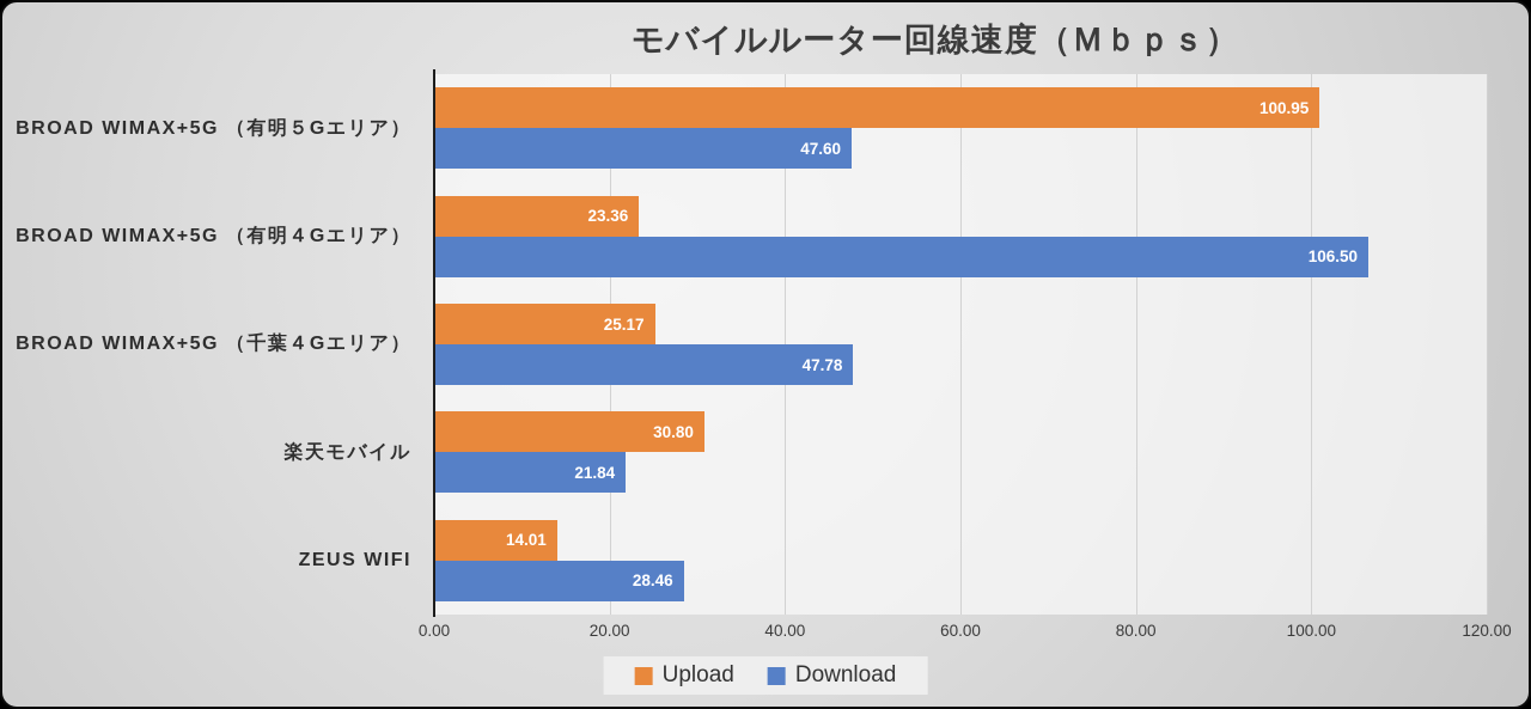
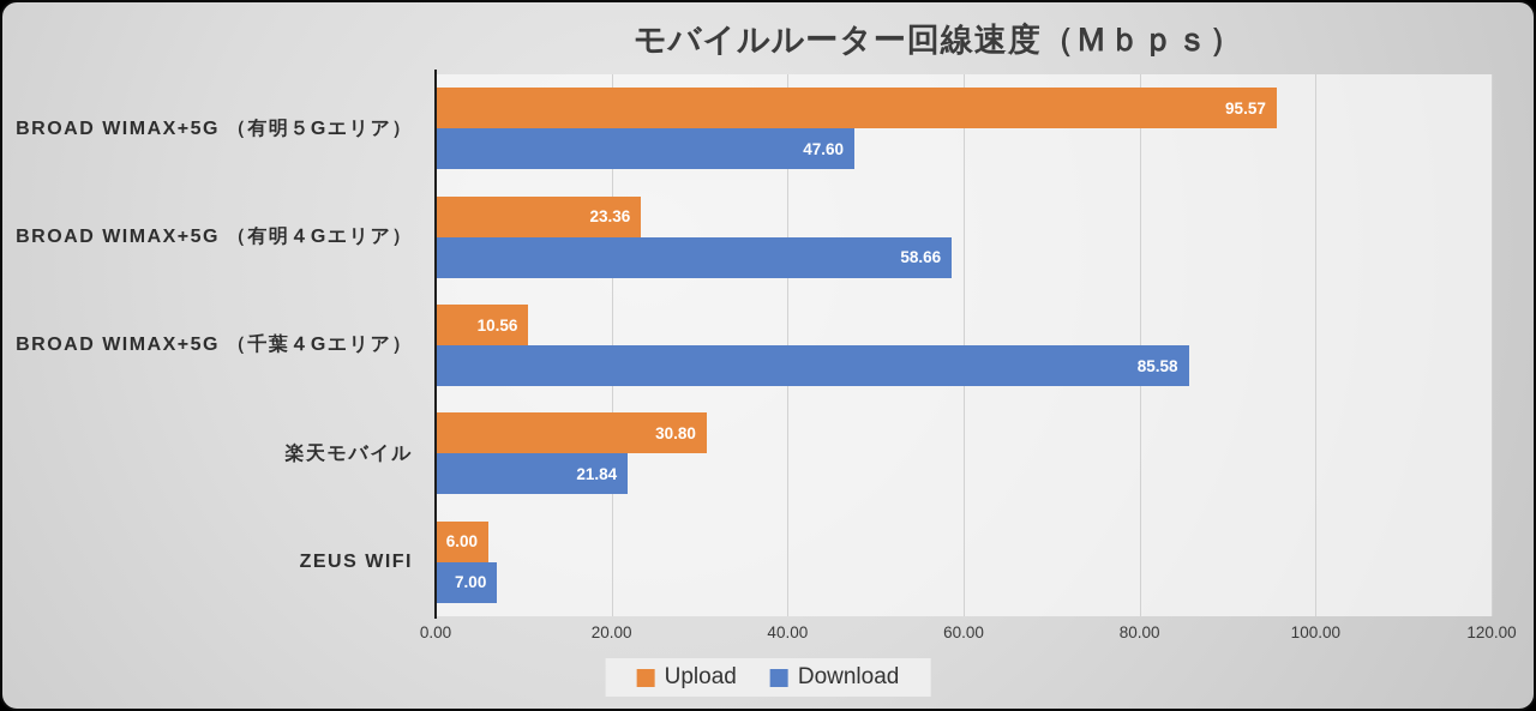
Upload/BROAD WIMAX+5G （有明５Gエリア）: 100.95 -> 95.57
Download/BROAD WIMAX+5G （有明４Gエリア）: 106.50 -> 58.66
Upload/BROAD WIMAX+5G （千葉４Gエリア）: 25.17 -> 10.56
Download/BROAD WIMAX+5G （千葉４Gエリア）: 47.78 -> 85.58
Upload/ZEUS WIFI: 14.01 -> 6.00
Download/ZEUS WIFI: 28.46 -> 7.00
